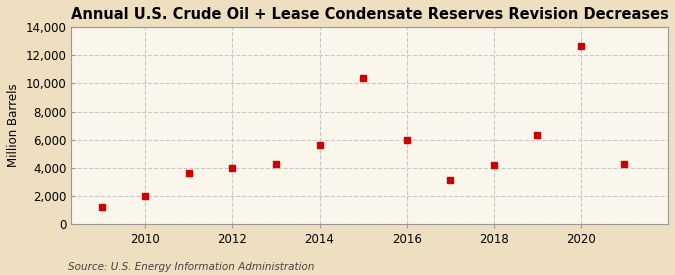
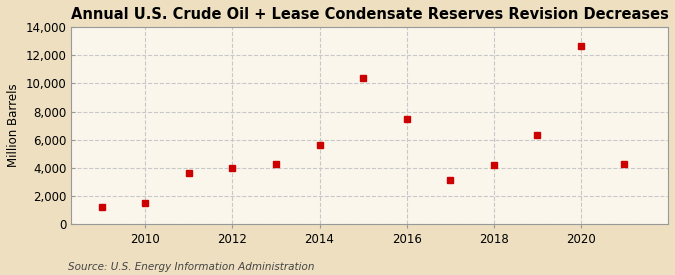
2010: 2,000 -> 1,500
2016: 6,000 -> 7,500
